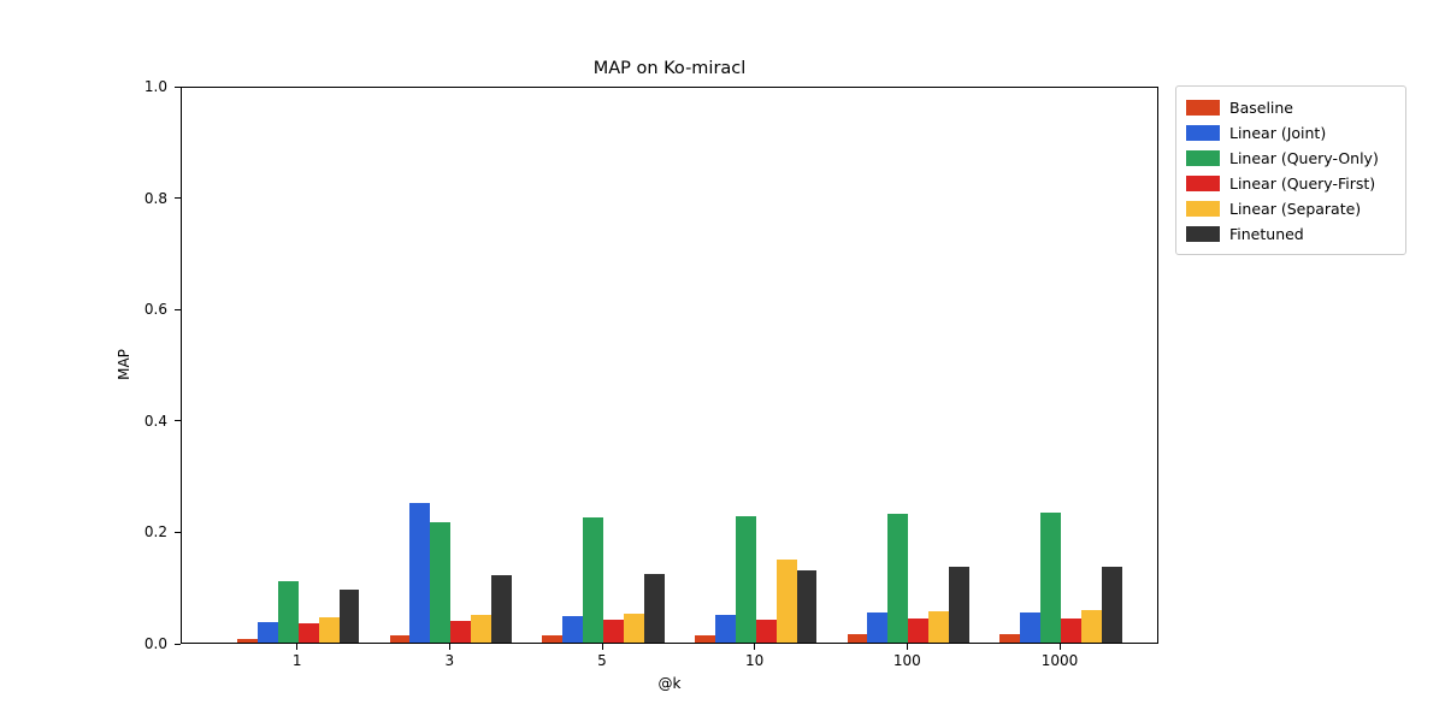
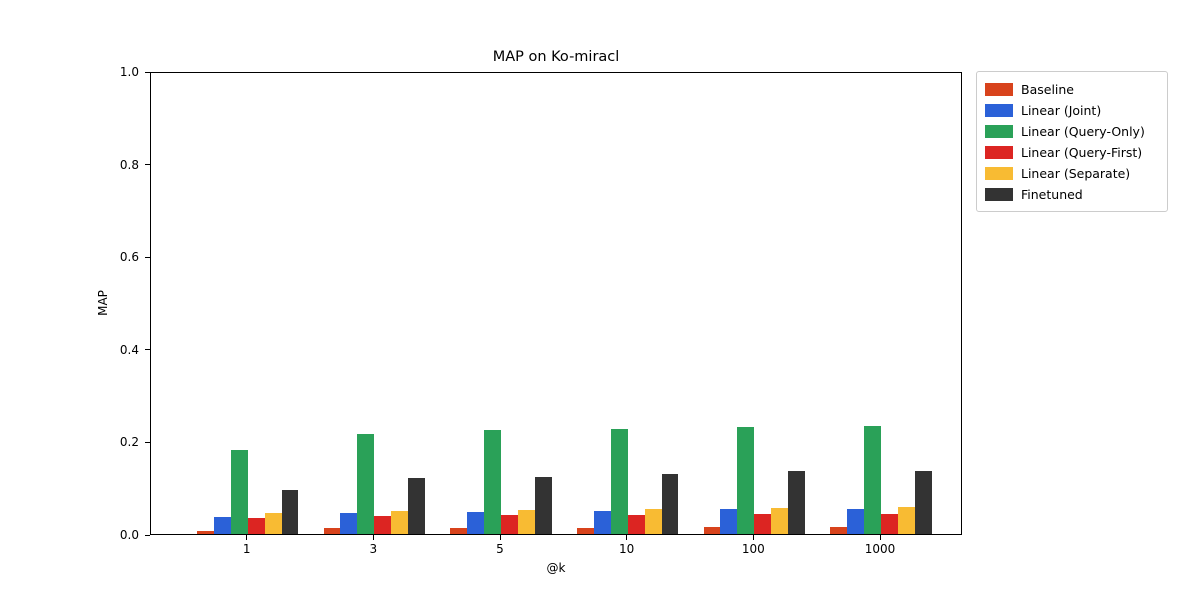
Linear (Query-Only)/1: 0.11 -> 0.18
Linear (Joint)/3: 0.25 -> 0.04
Linear (Separate)/10: 0.15 -> 0.05
